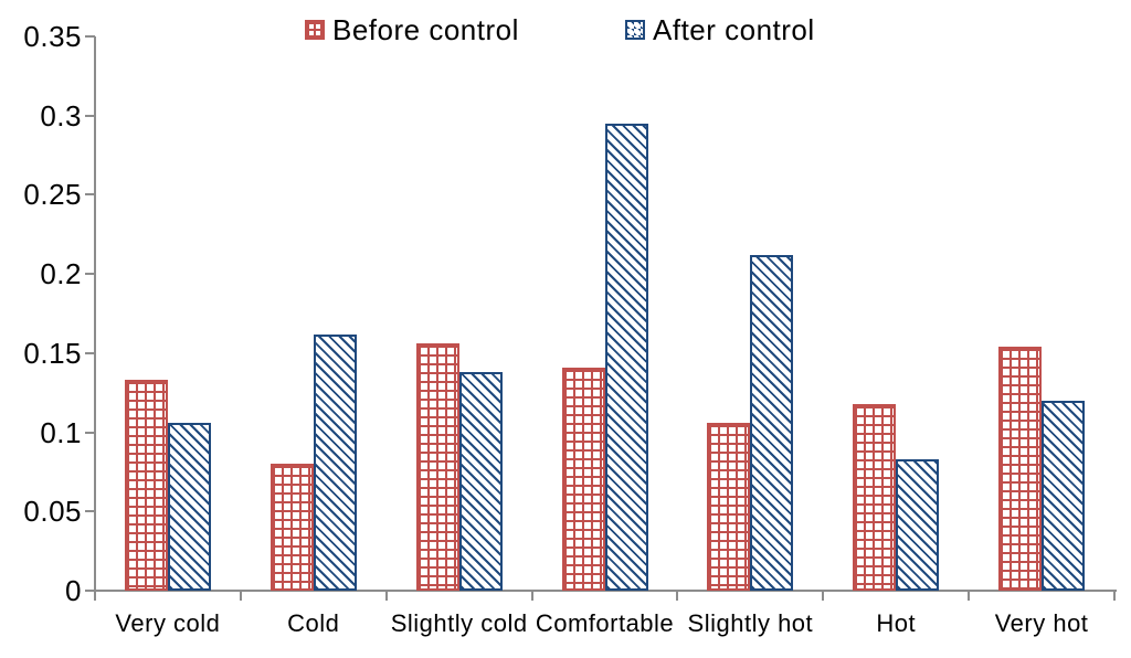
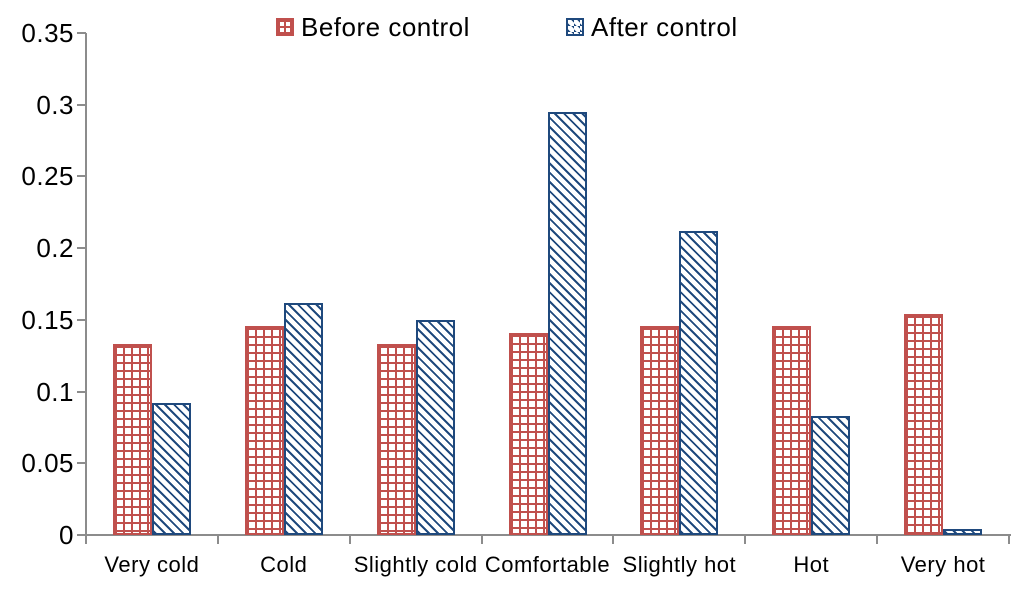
After control/Very cold: 0.106 -> 0.092
Before control/Cold: 0.080 -> 0.146
Before control/Slightly cold: 0.156 -> 0.133
After control/Slightly cold: 0.138 -> 0.150
Before control/Slightly hot: 0.106 -> 0.146
Before control/Hot: 0.118 -> 0.146
After control/Very hot: 0.120 -> 0.004
